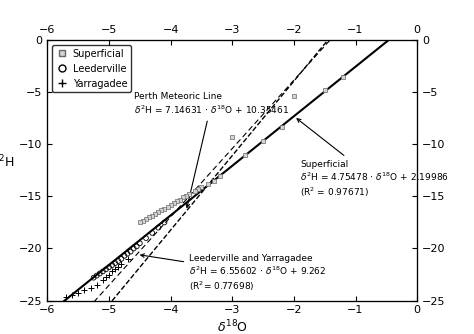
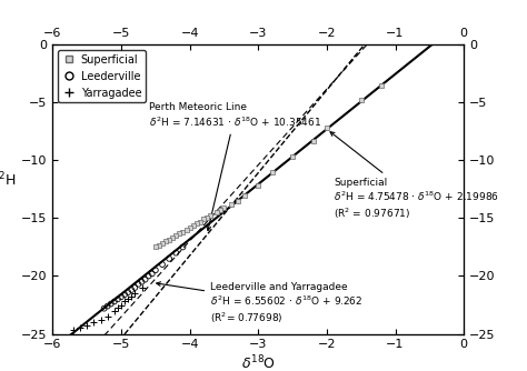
Superficial/−3: -9.3 -> -12.2
Superficial/−2: -5.4 -> -7.2
